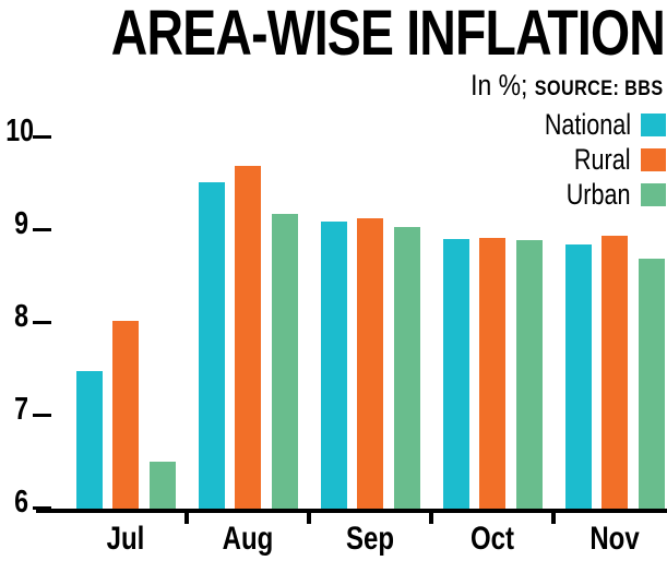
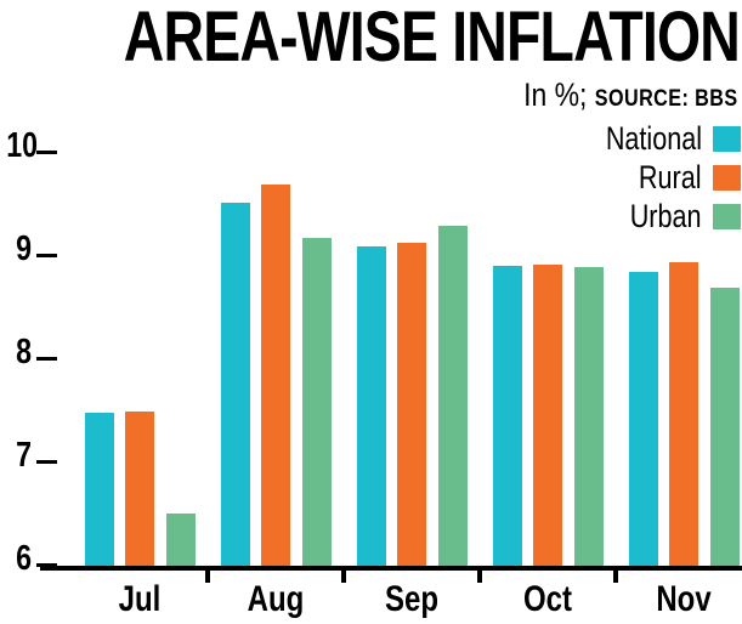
Rural/Jul: 8.0 -> 7.5
Urban/Sep: 9.0 -> 9.3
